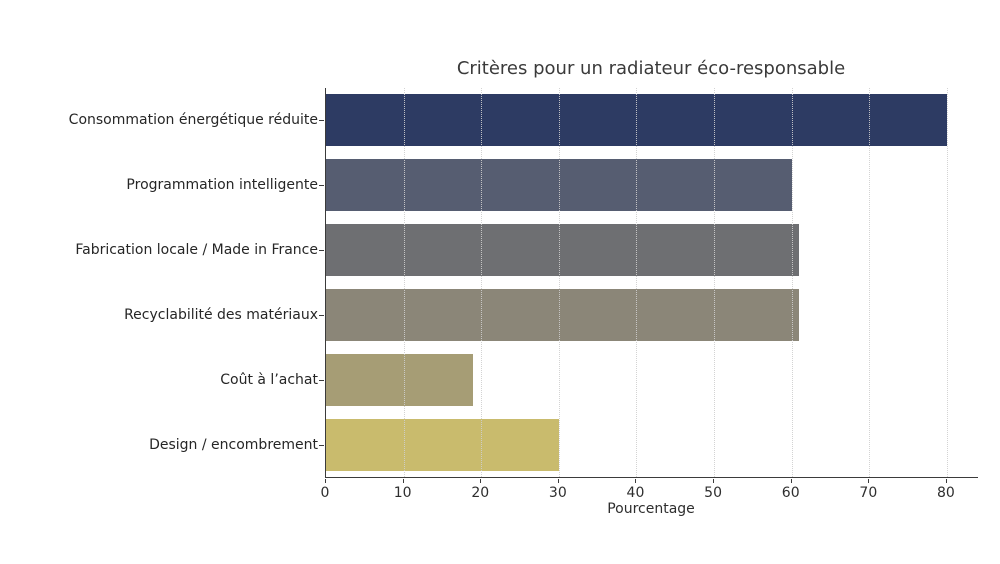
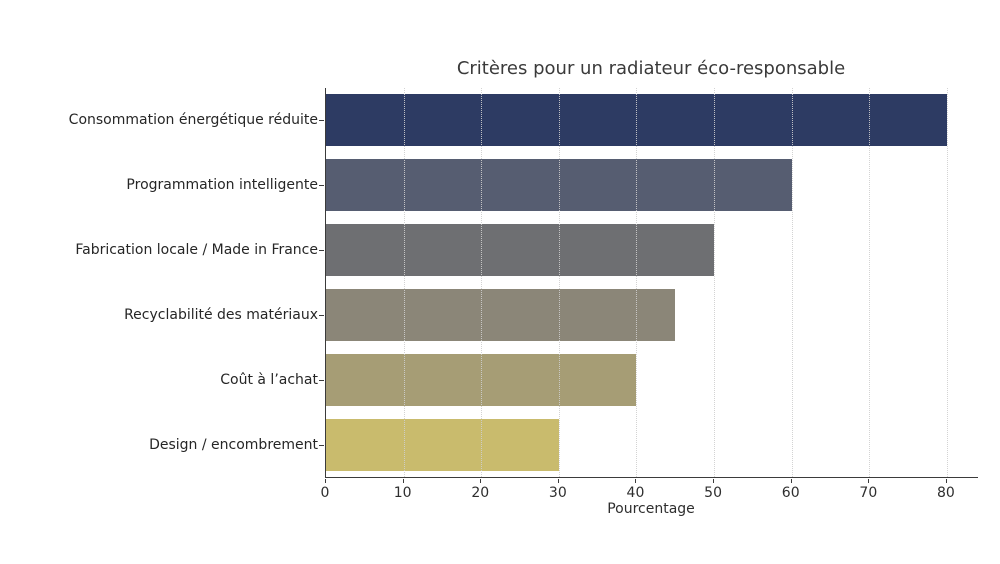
Fabrication locale / Made in France: 61 -> 50
Recyclabilité des matériaux: 61 -> 45
Coût à l’achat: 19 -> 40
